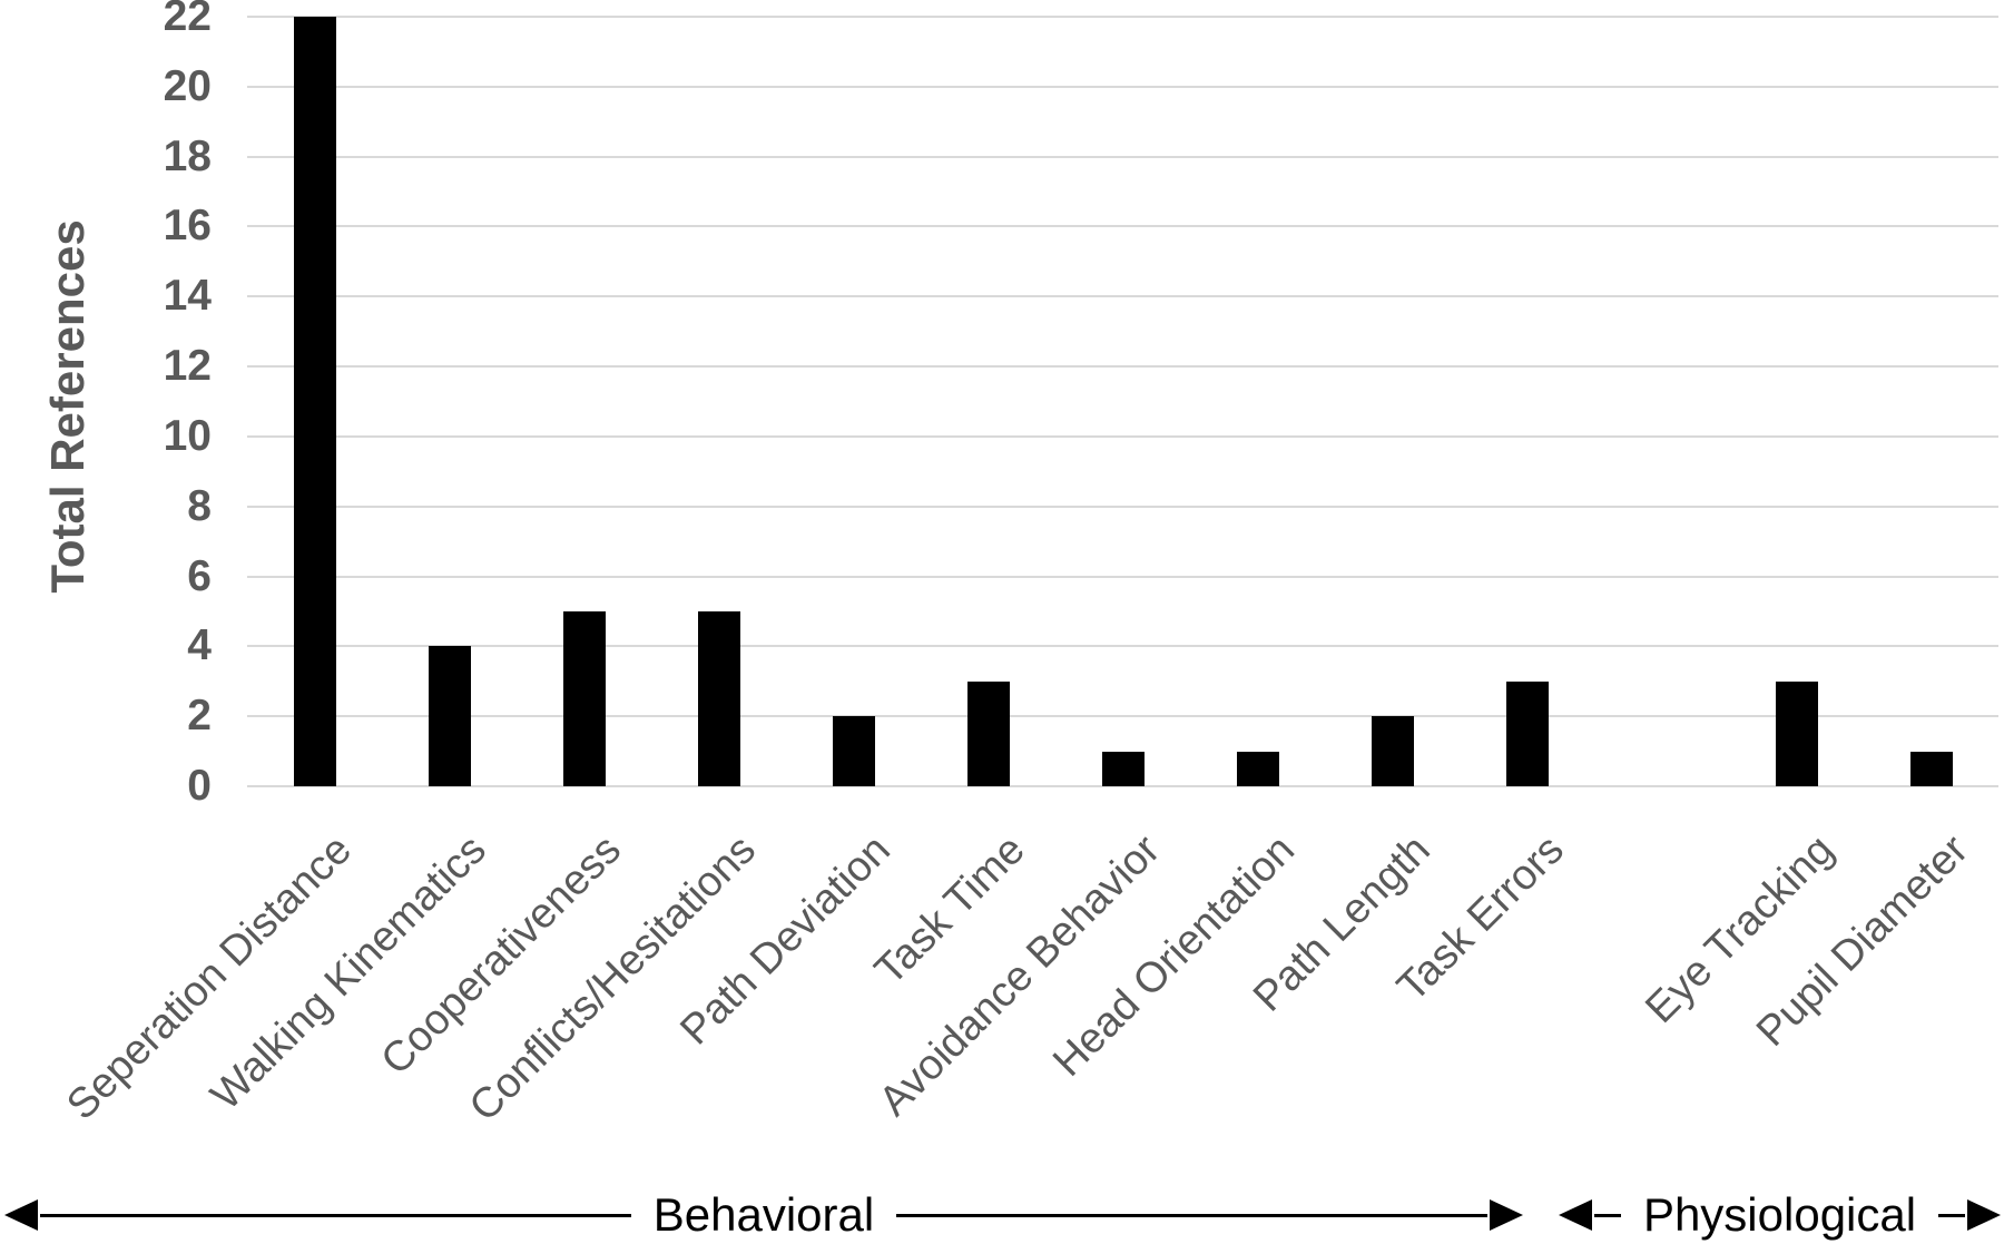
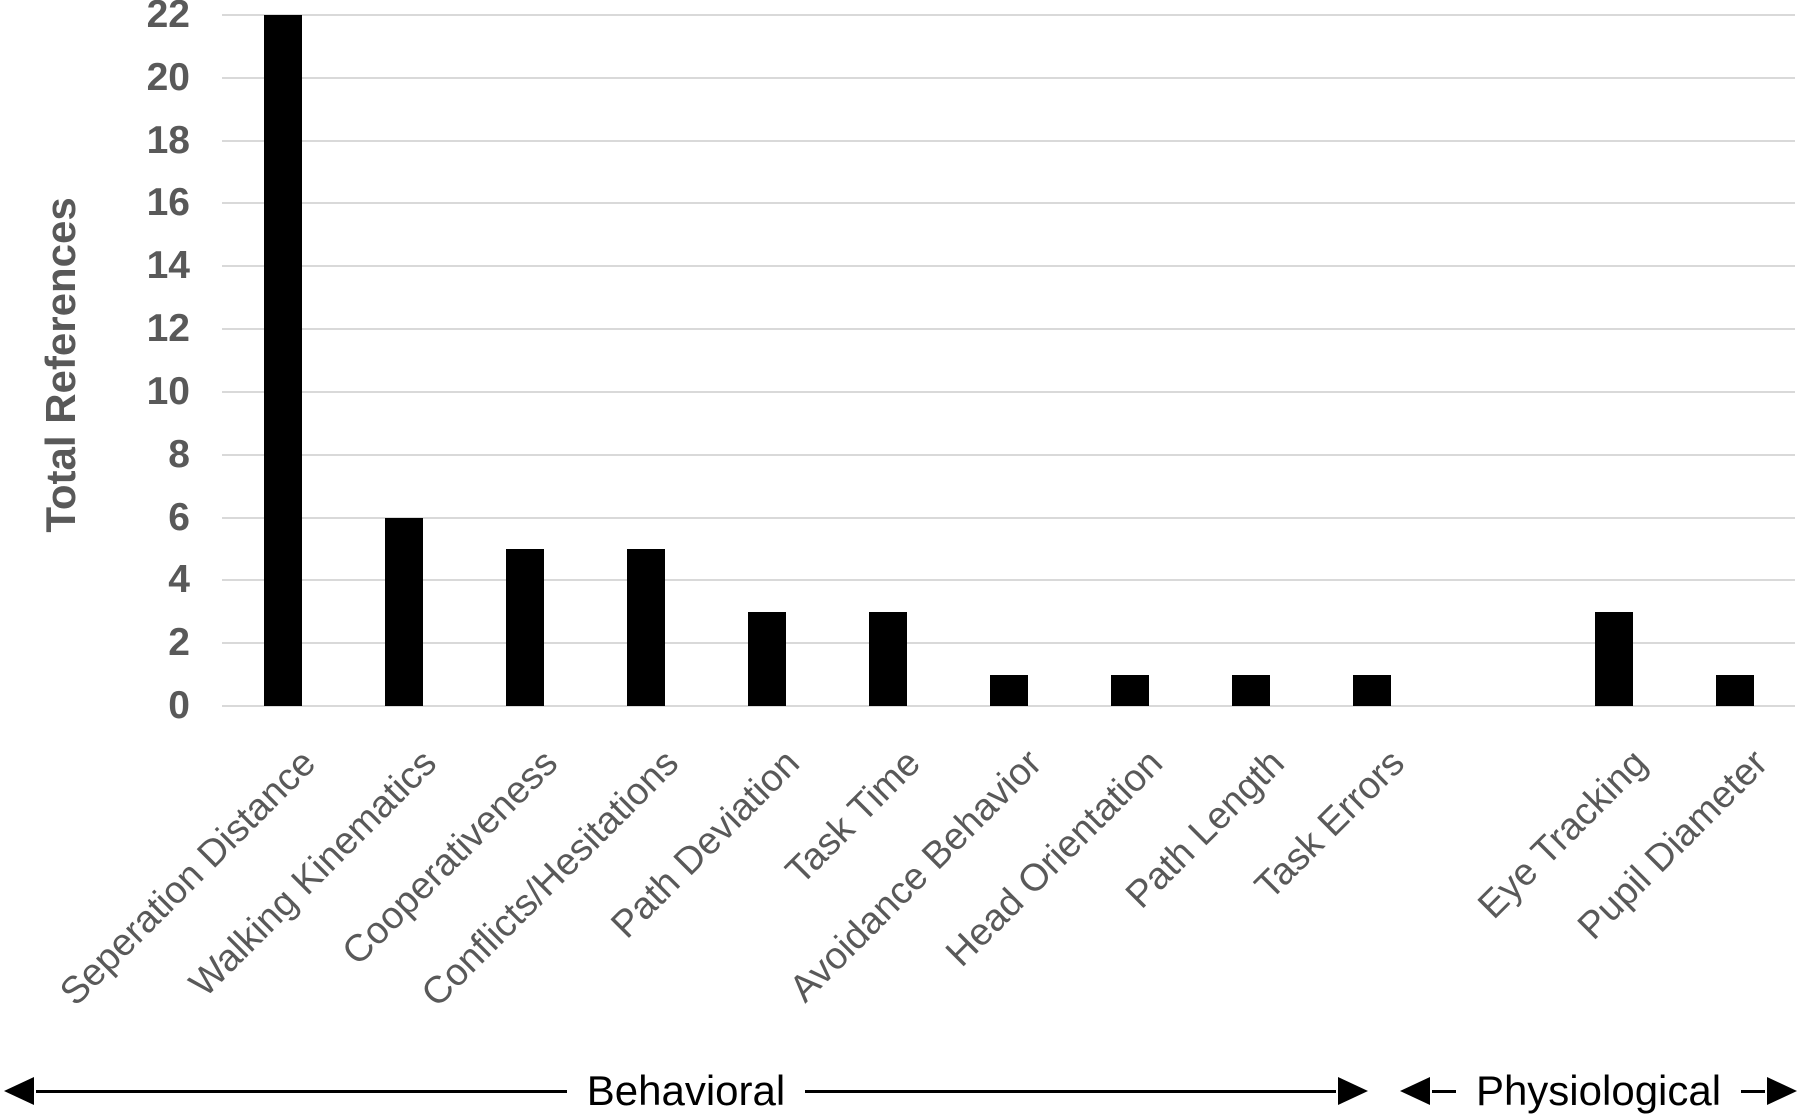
Walking Kinematics: 4 -> 6
Path Deviation: 2 -> 3
Path Length: 2 -> 1
Task Errors: 3 -> 1
